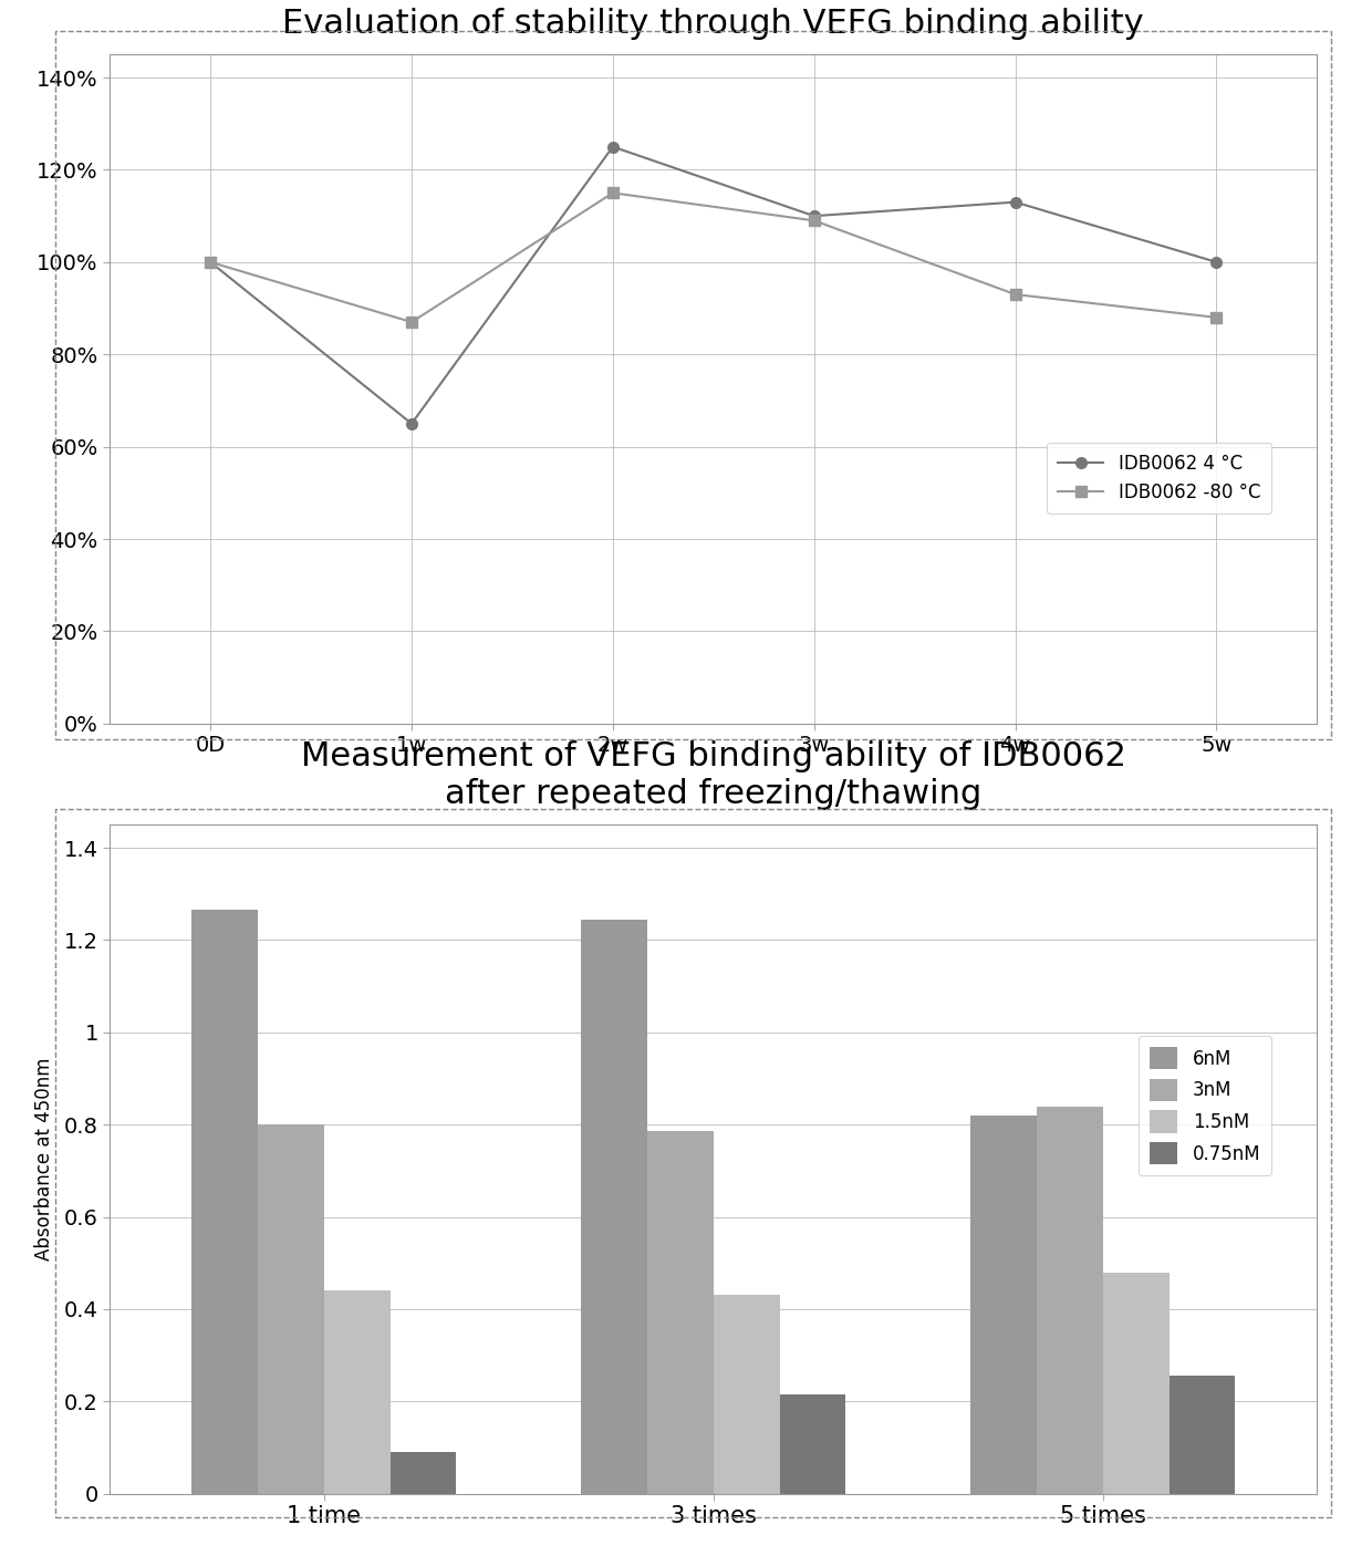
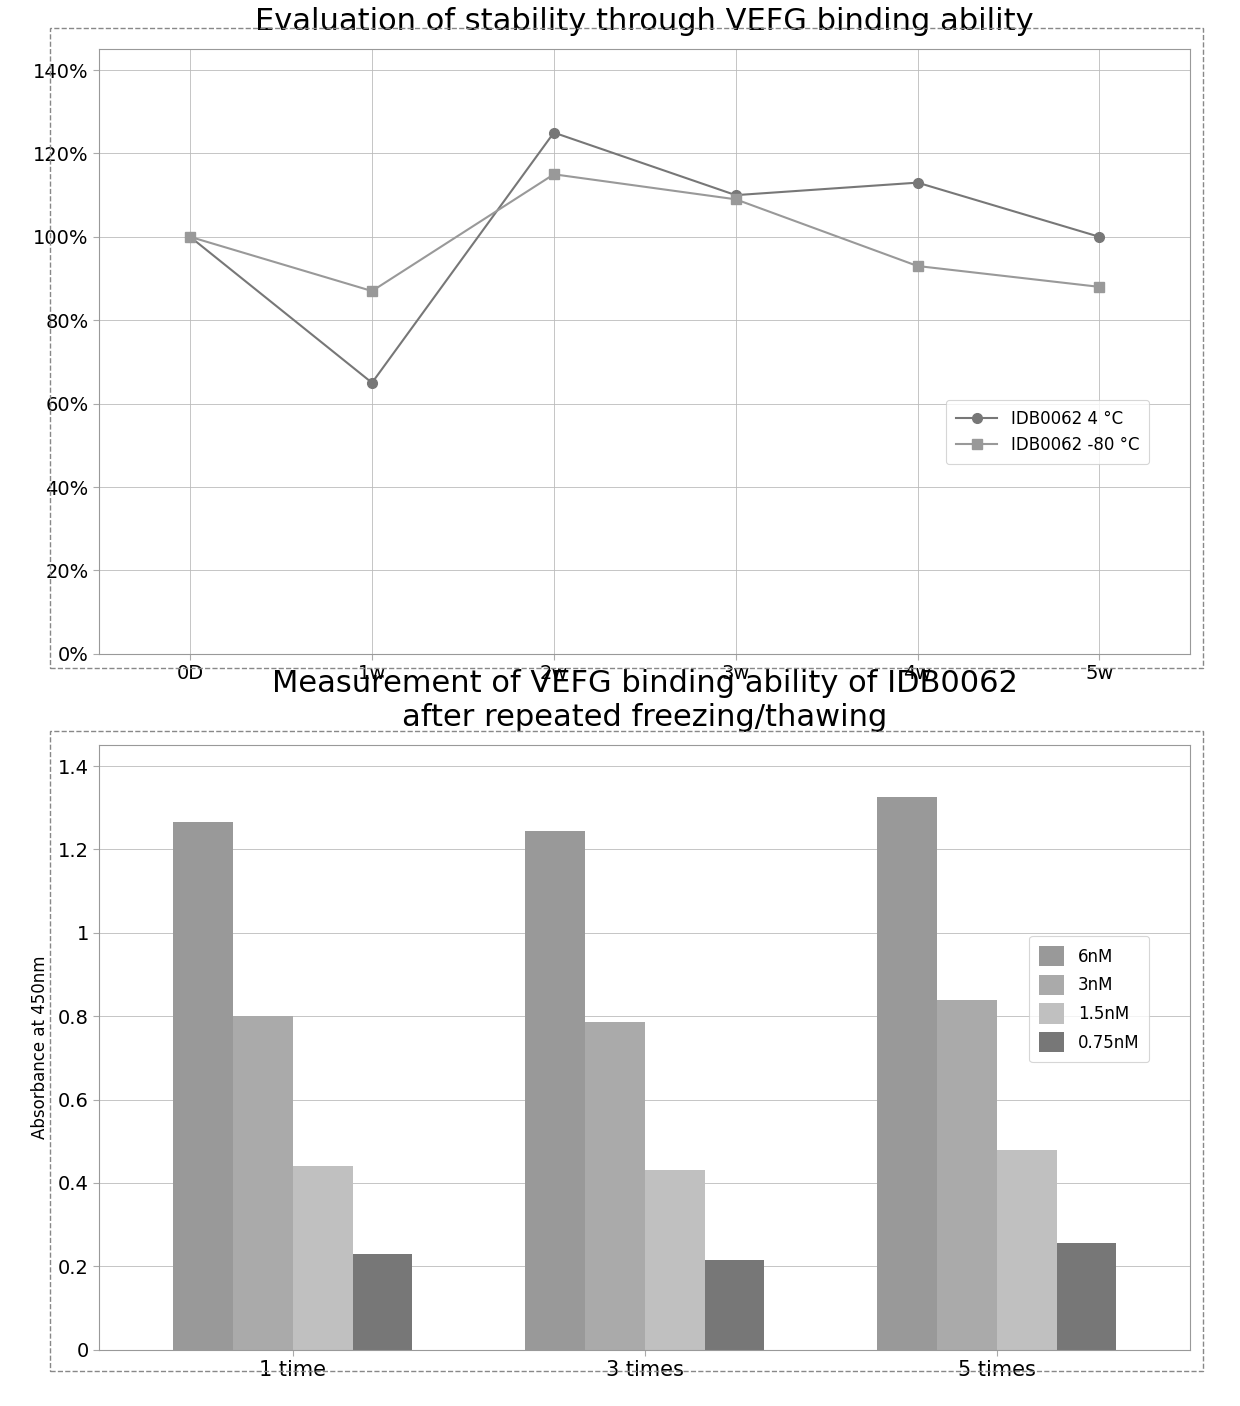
0.75nM/1 time: 0.090 -> 0.230
6nM/5 times: 0.820 -> 1.325
